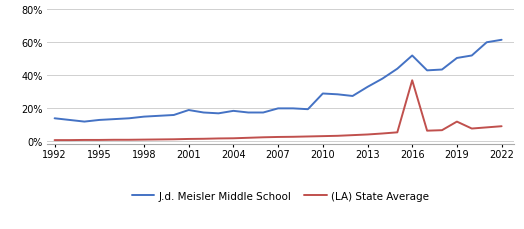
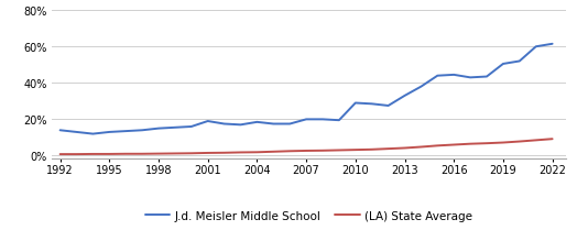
J.d. Meisler Middle School/2016: 52% -> 45%
(LA) State Average/2016: 37% -> 6%
(LA) State Average/2019: 12% -> 7%
